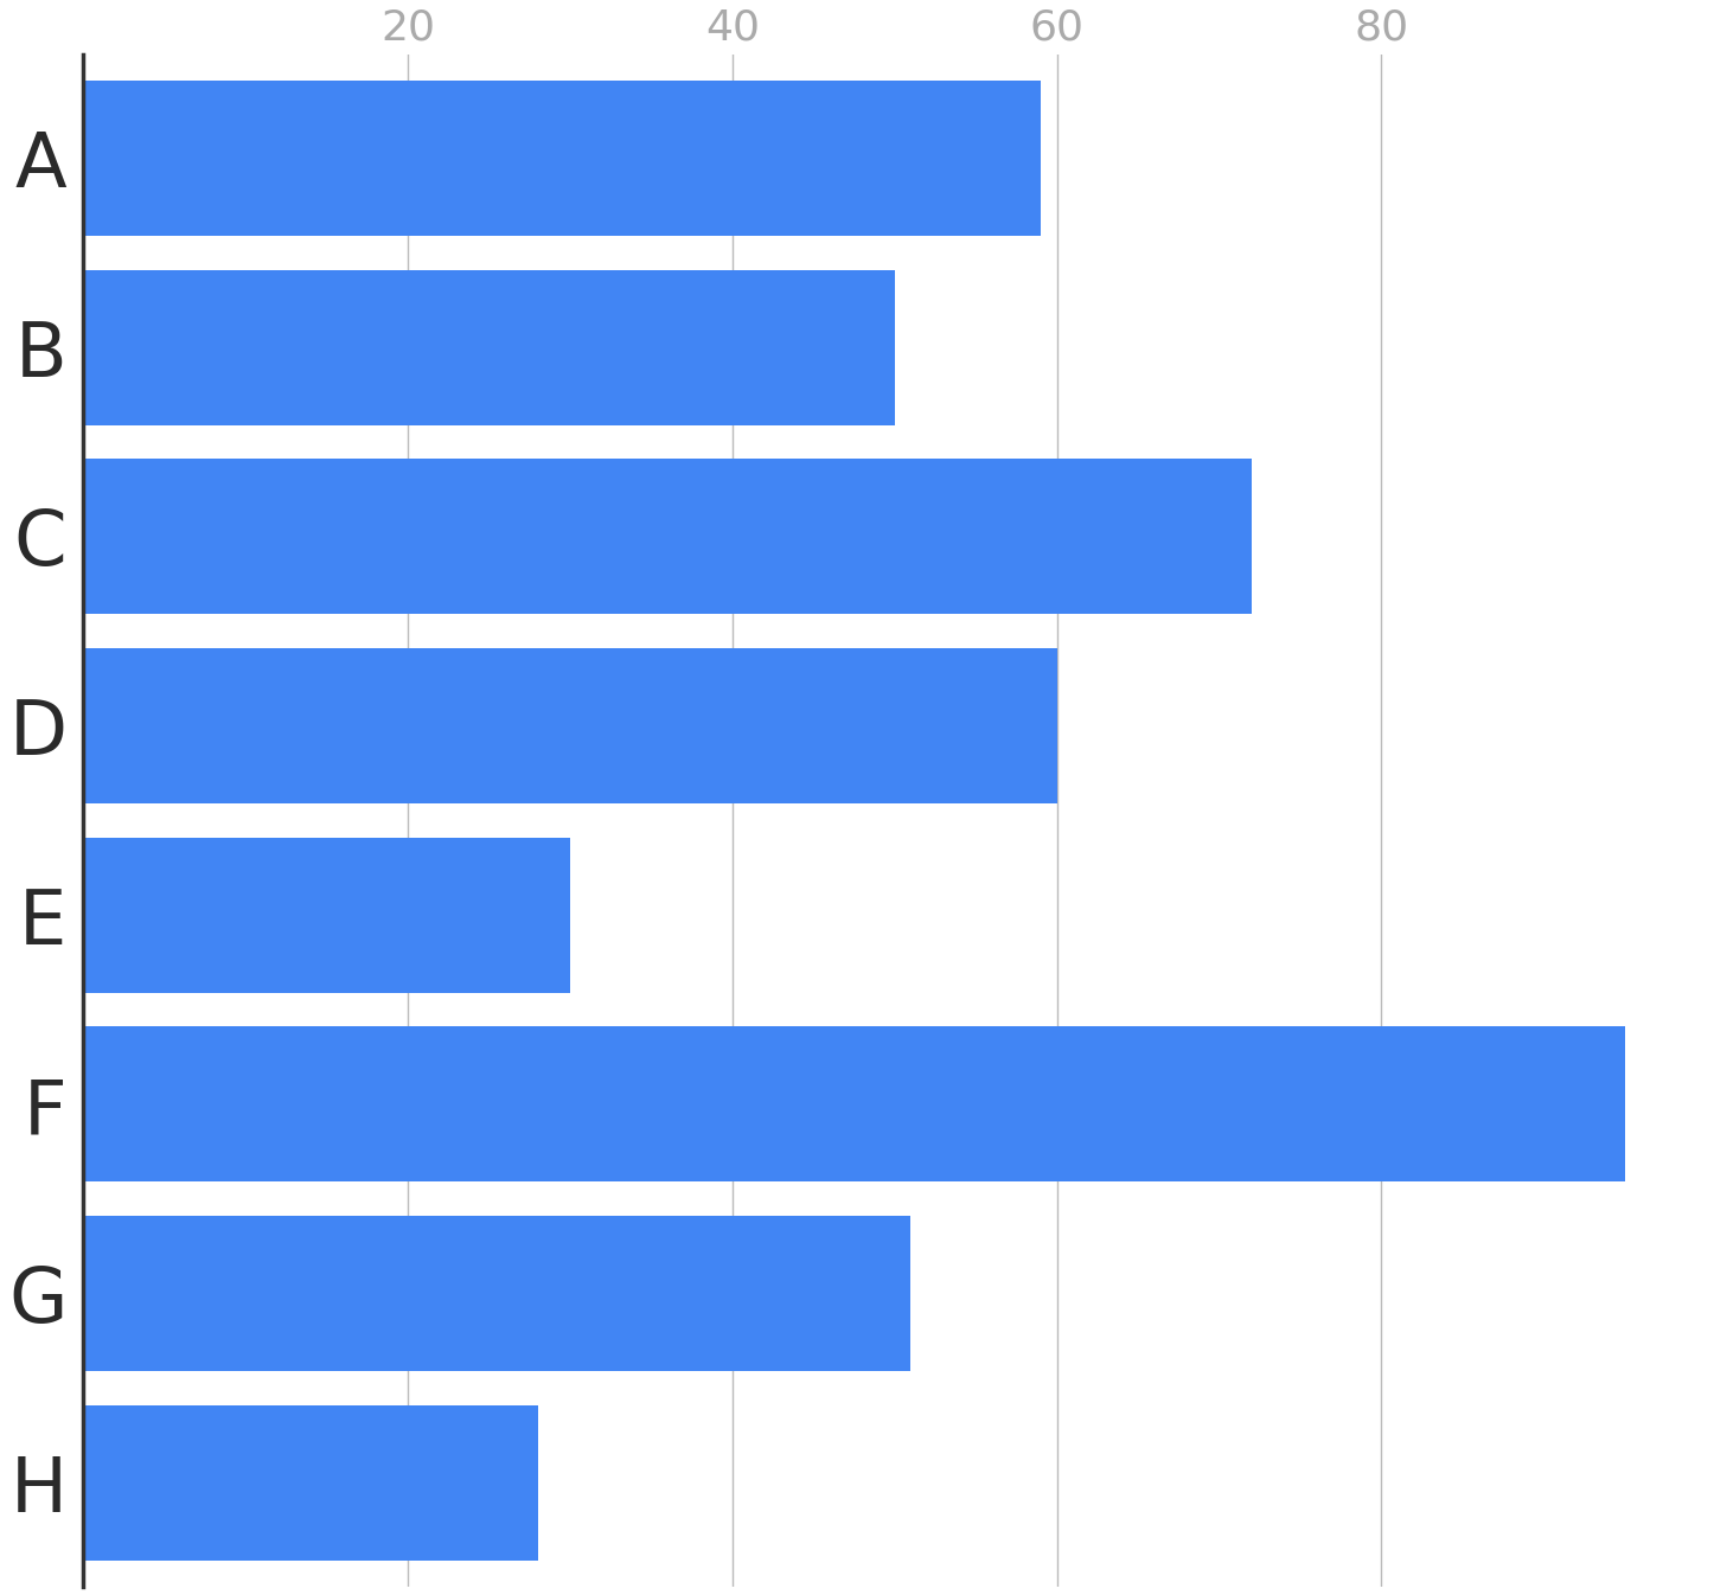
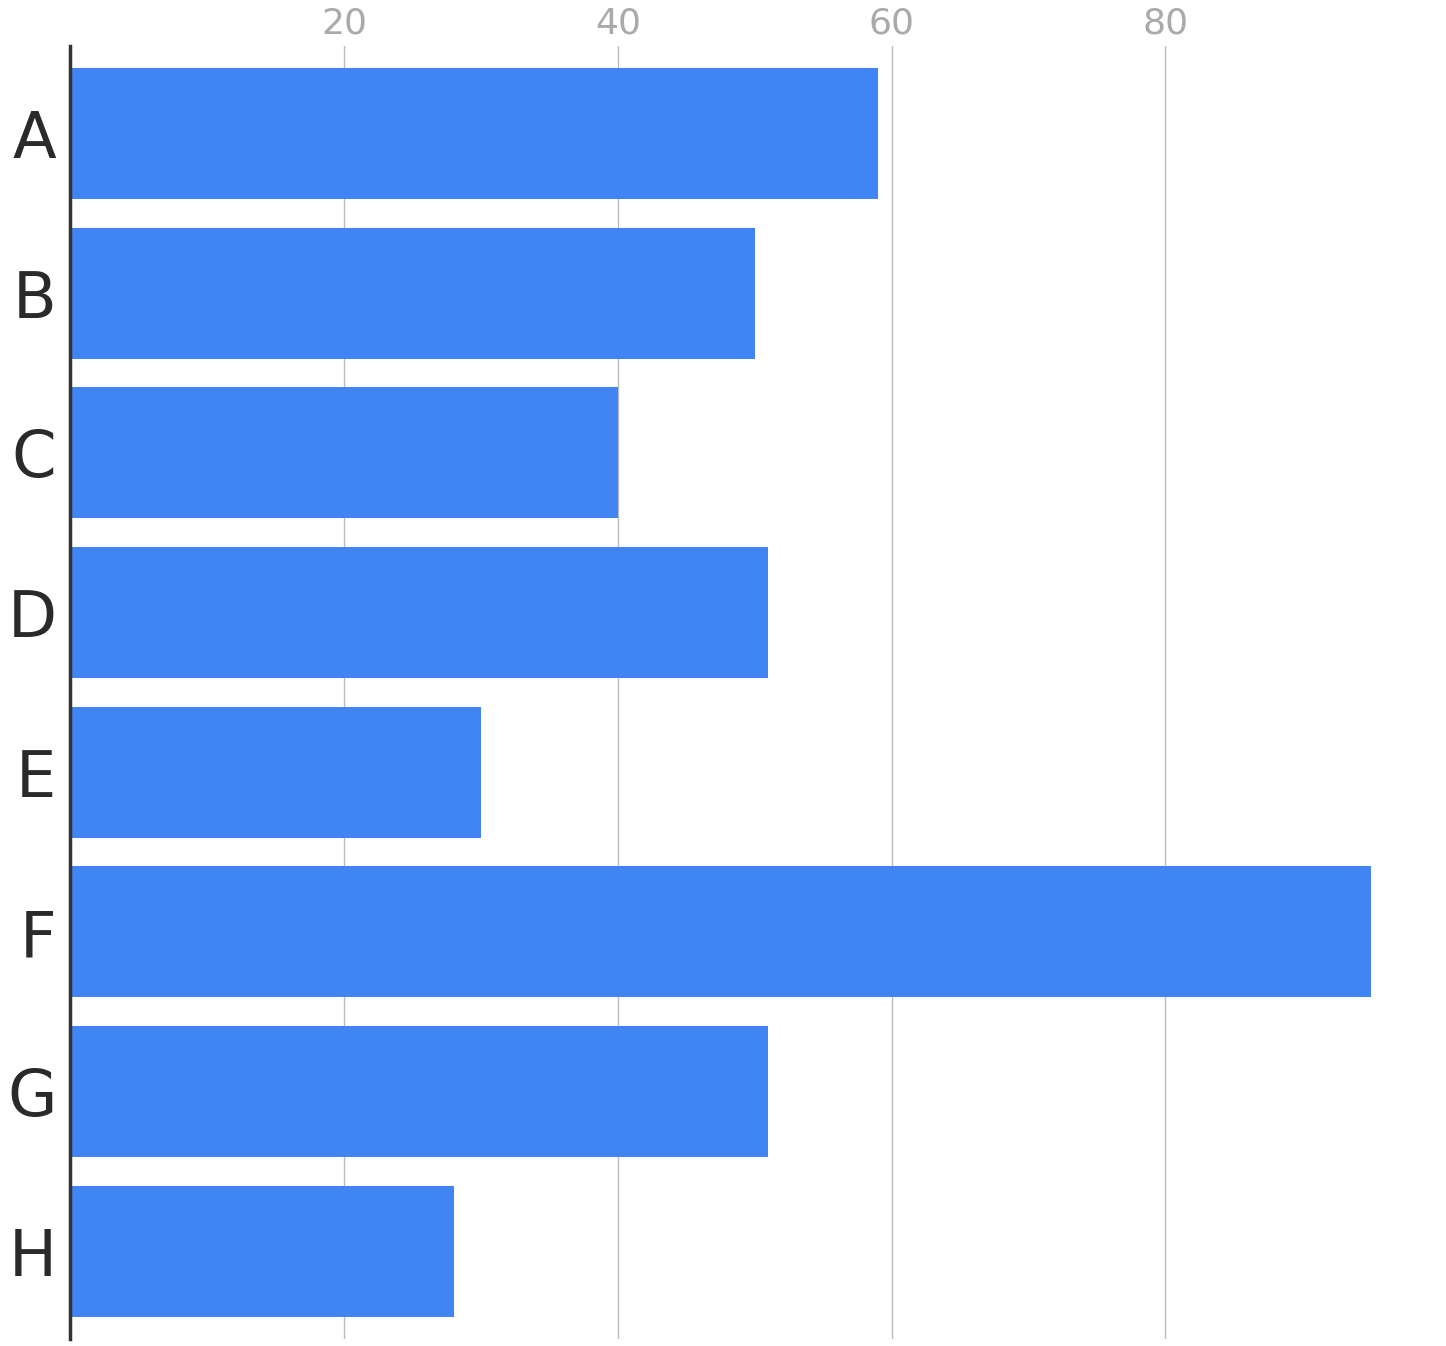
C: 72 -> 40
D: 60 -> 51
